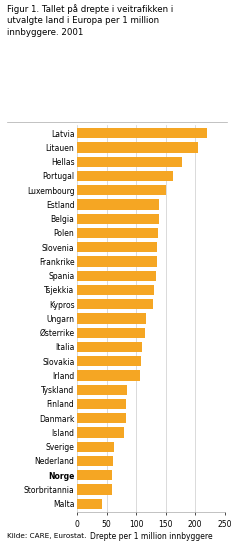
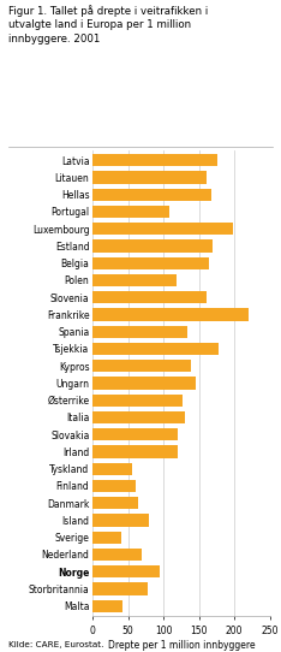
Latvia: 220 -> 176
Litauen: 205 -> 160
Hellas: 178 -> 168
Portugal: 162 -> 108
Luxembourg: 150 -> 198
Estland: 138 -> 170
Belgia: 138 -> 164
Polen: 137 -> 118
Slovenia: 136 -> 160
Frankrike: 135 -> 220
Tsjekkia: 130 -> 178
Kypros: 128 -> 138
Ungarn: 116 -> 146
Østerrike: 115 -> 126
Italia: 110 -> 130
Slovakia: 109 -> 120
Irland: 107 -> 120
Tyskland: 84 -> 56
Finland: 83 -> 60
Danmark: 82 -> 64
Sverige: 62 -> 40
Nederland: 60 -> 70
Norge: 59 -> 94
Storbritannia: 59 -> 78
